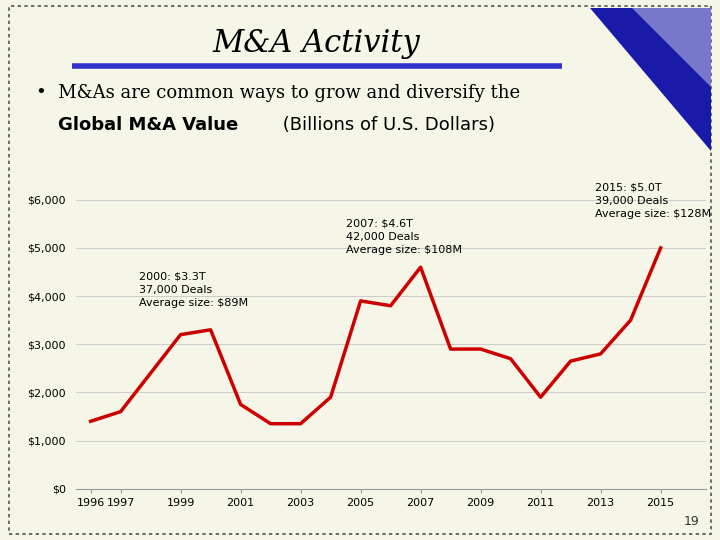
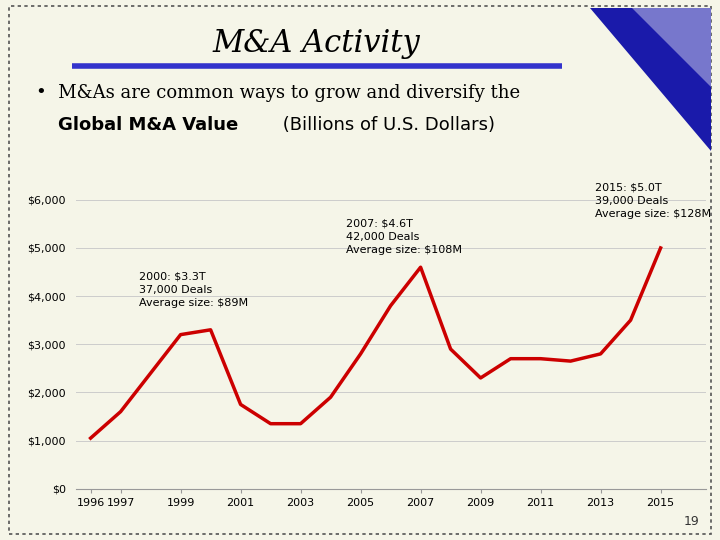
1996: $1,400 -> $1,050
2005: $3,900 -> $2,800
2009: $2,900 -> $2,300
2011: $1,900 -> $2,700
